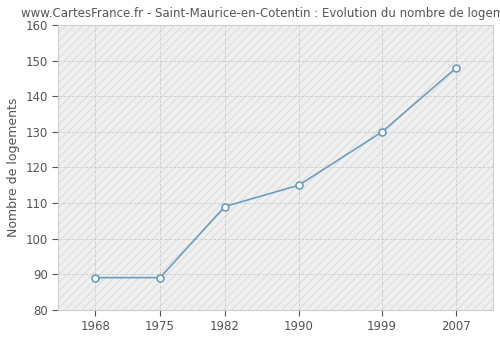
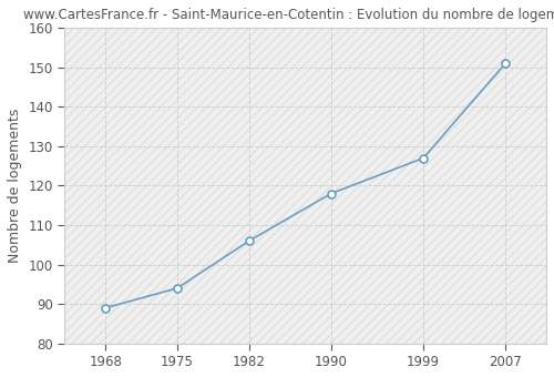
1975: 89 -> 94
1982: 109 -> 106
1990: 115 -> 118
1999: 130 -> 127
2007: 148 -> 151
